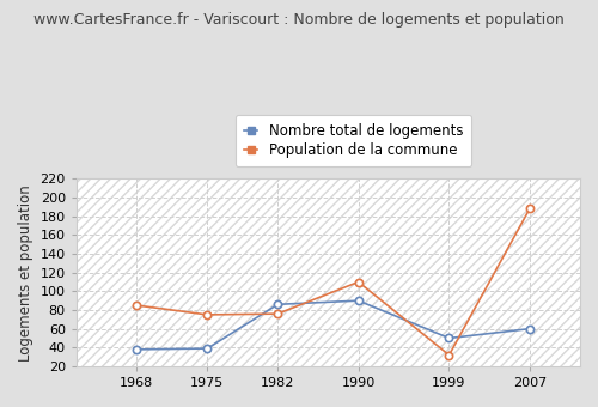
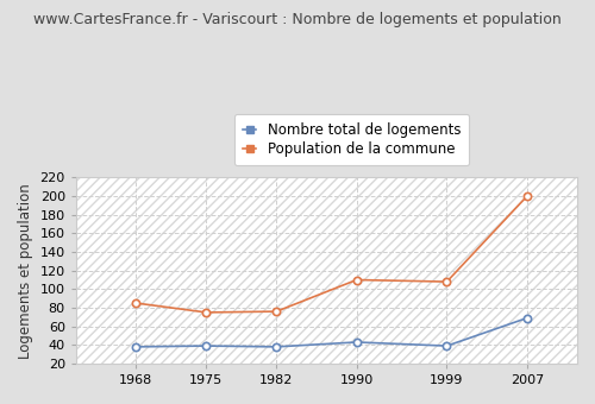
Nombre total de logements/1982: 86 -> 38
Nombre total de logements/1990: 90 -> 43
Nombre total de logements/1999: 50 -> 39
Population de la commune/1999: 32 -> 108
Nombre total de logements/2007: 60 -> 69
Population de la commune/2007: 188 -> 200
